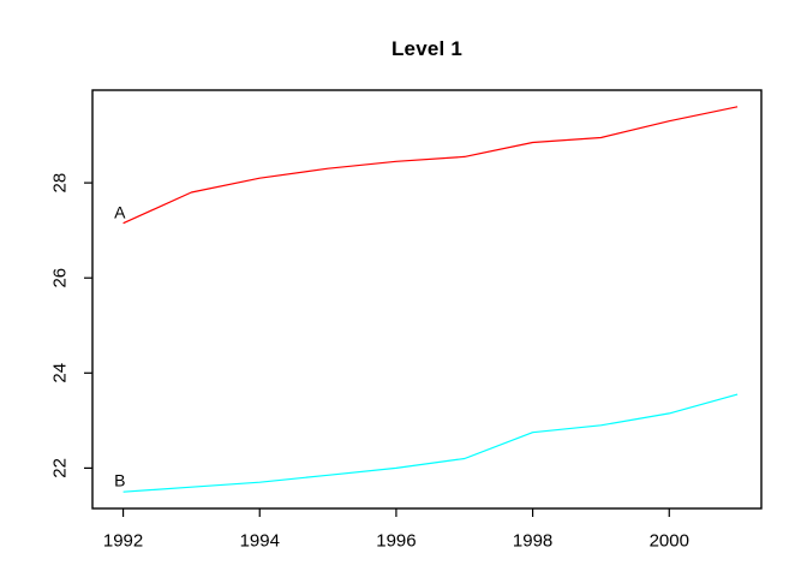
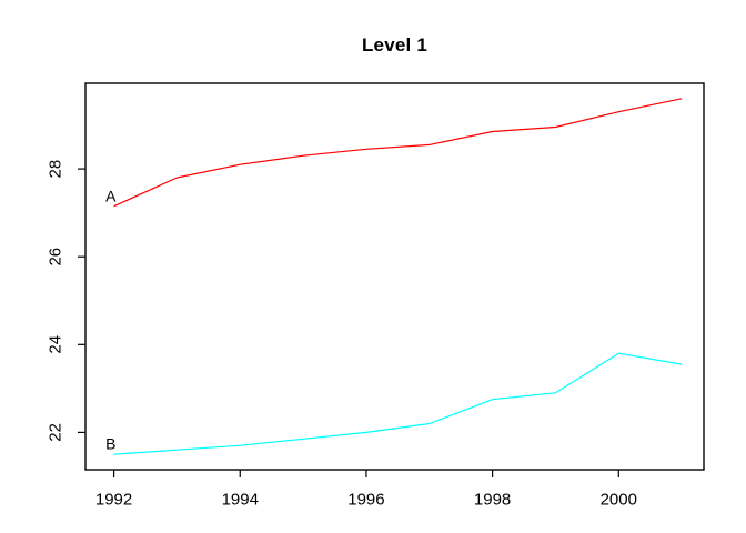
B/2000: 23.1 -> 23.8
